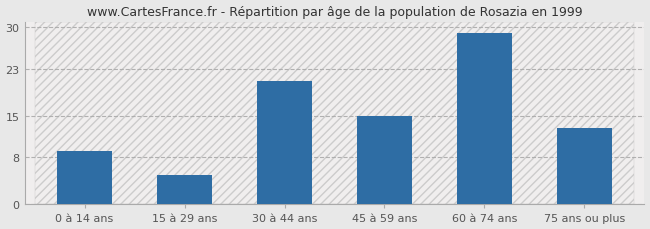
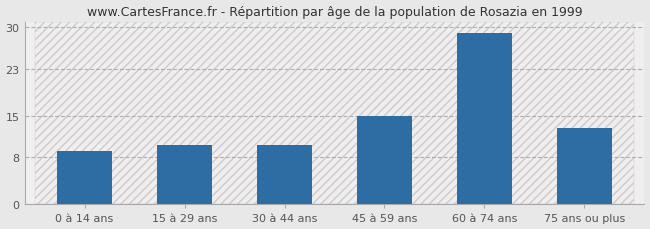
15 à 29 ans: 5 -> 10
30 à 44 ans: 21 -> 10
